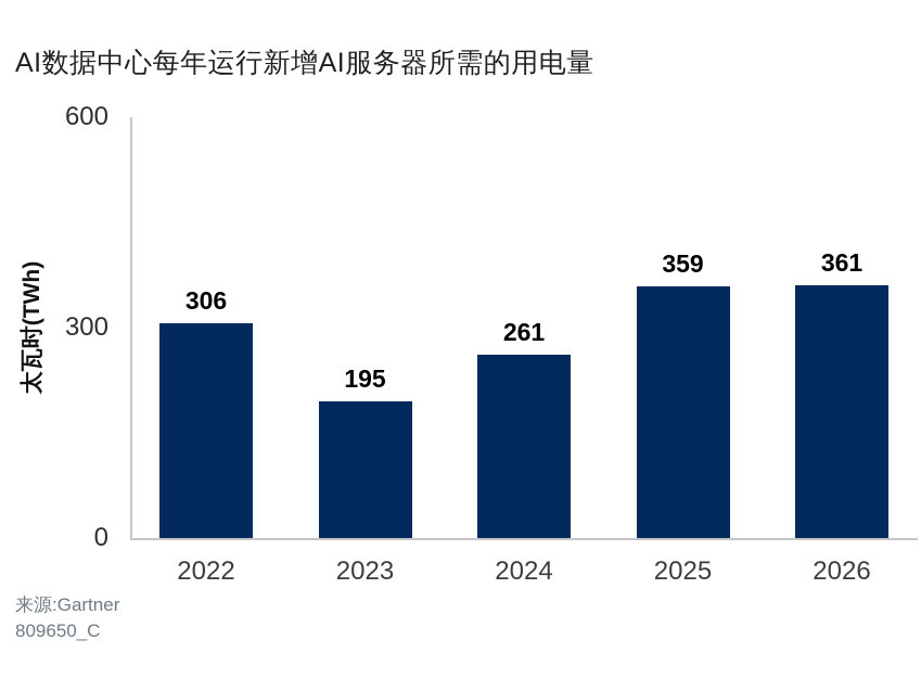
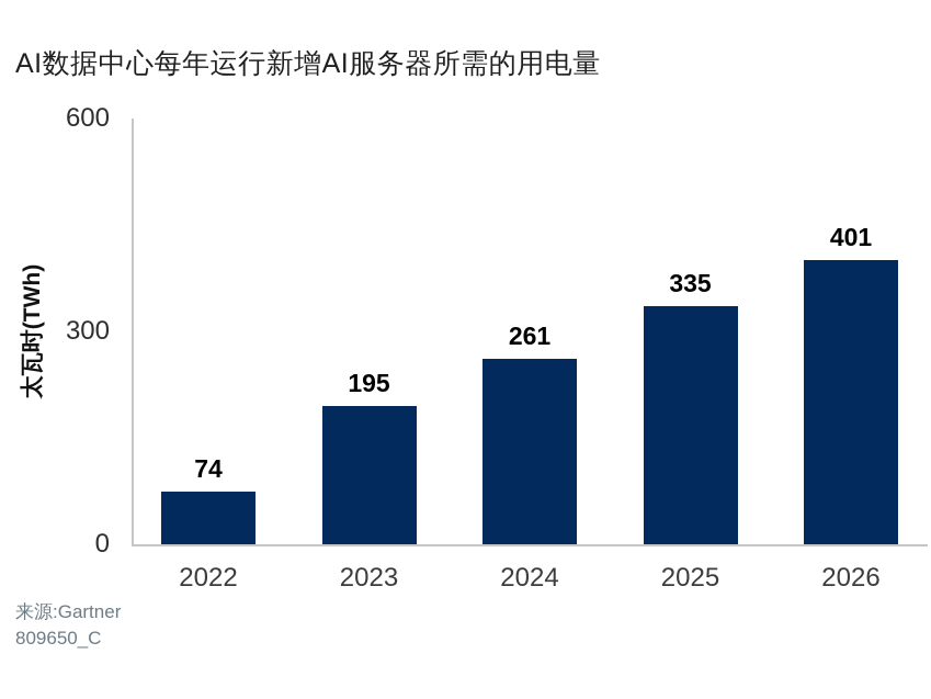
2022: 306 -> 74
2025: 359 -> 335
2026: 361 -> 401
